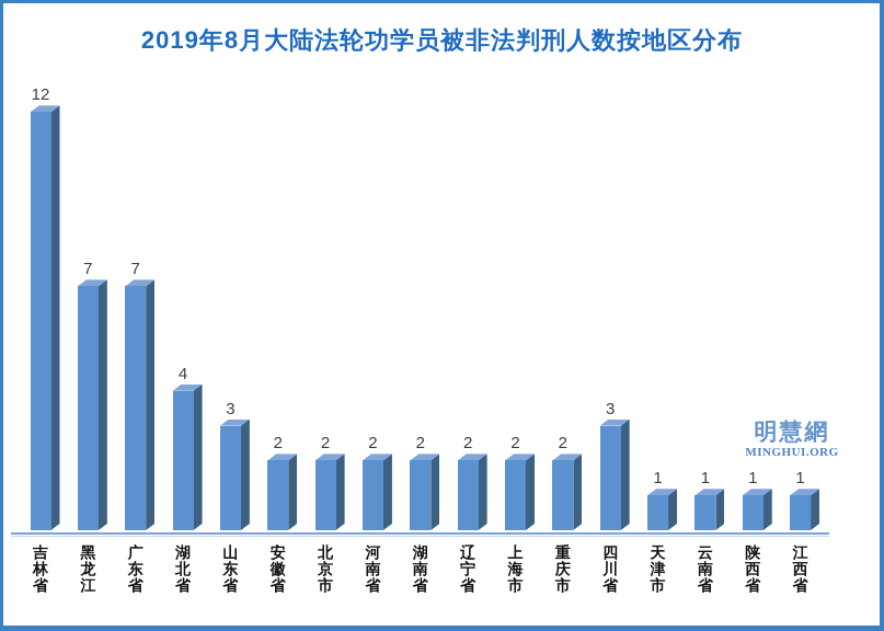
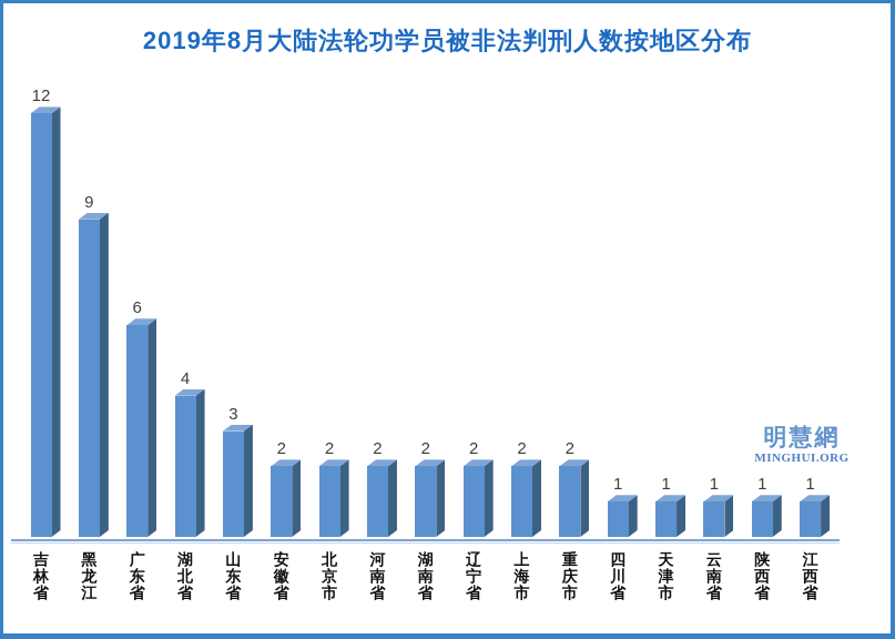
黑龙江: 7 -> 9
广东省: 7 -> 6
四川省: 3 -> 1
